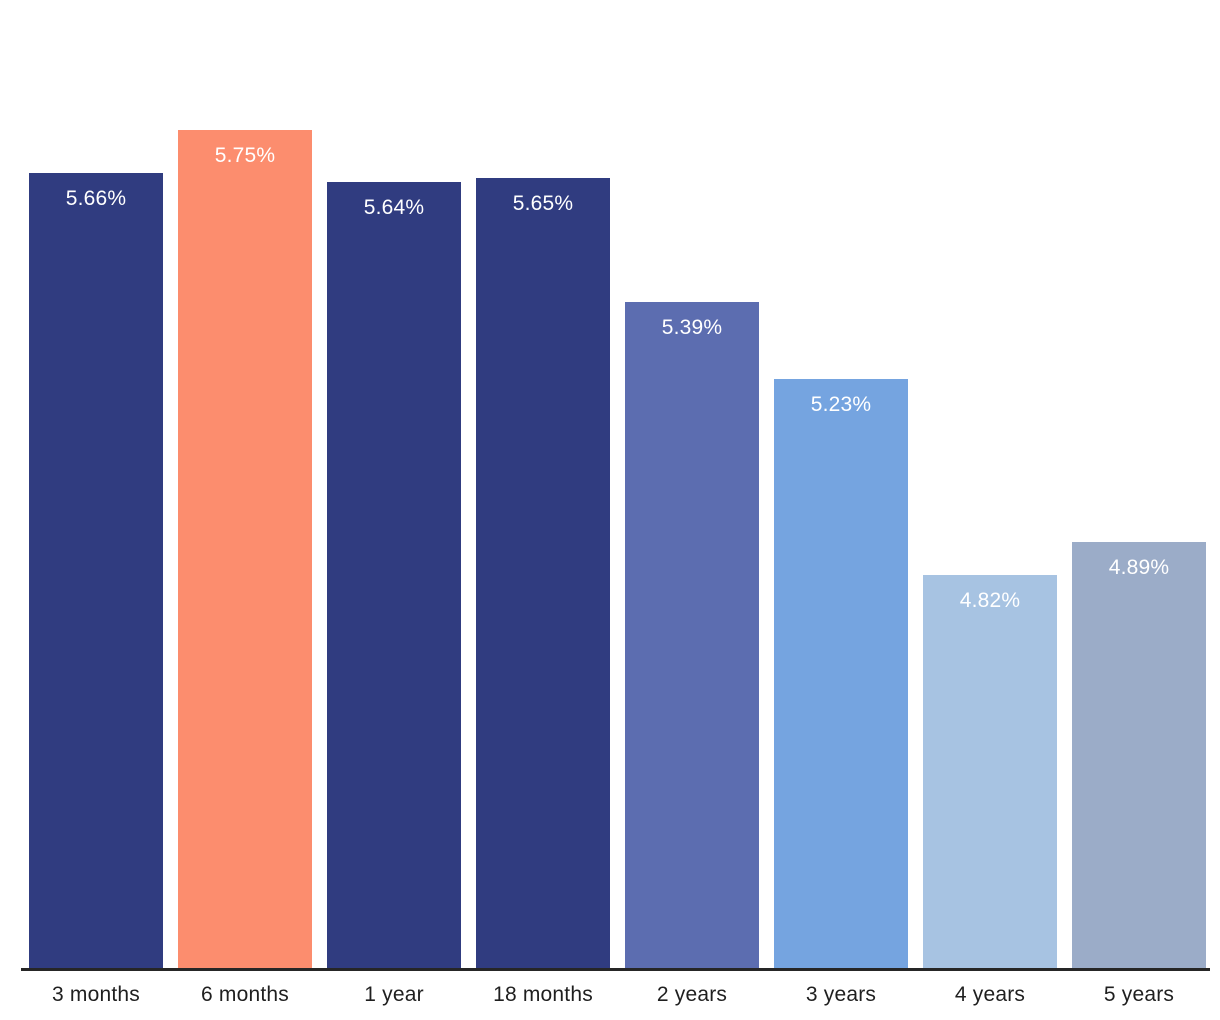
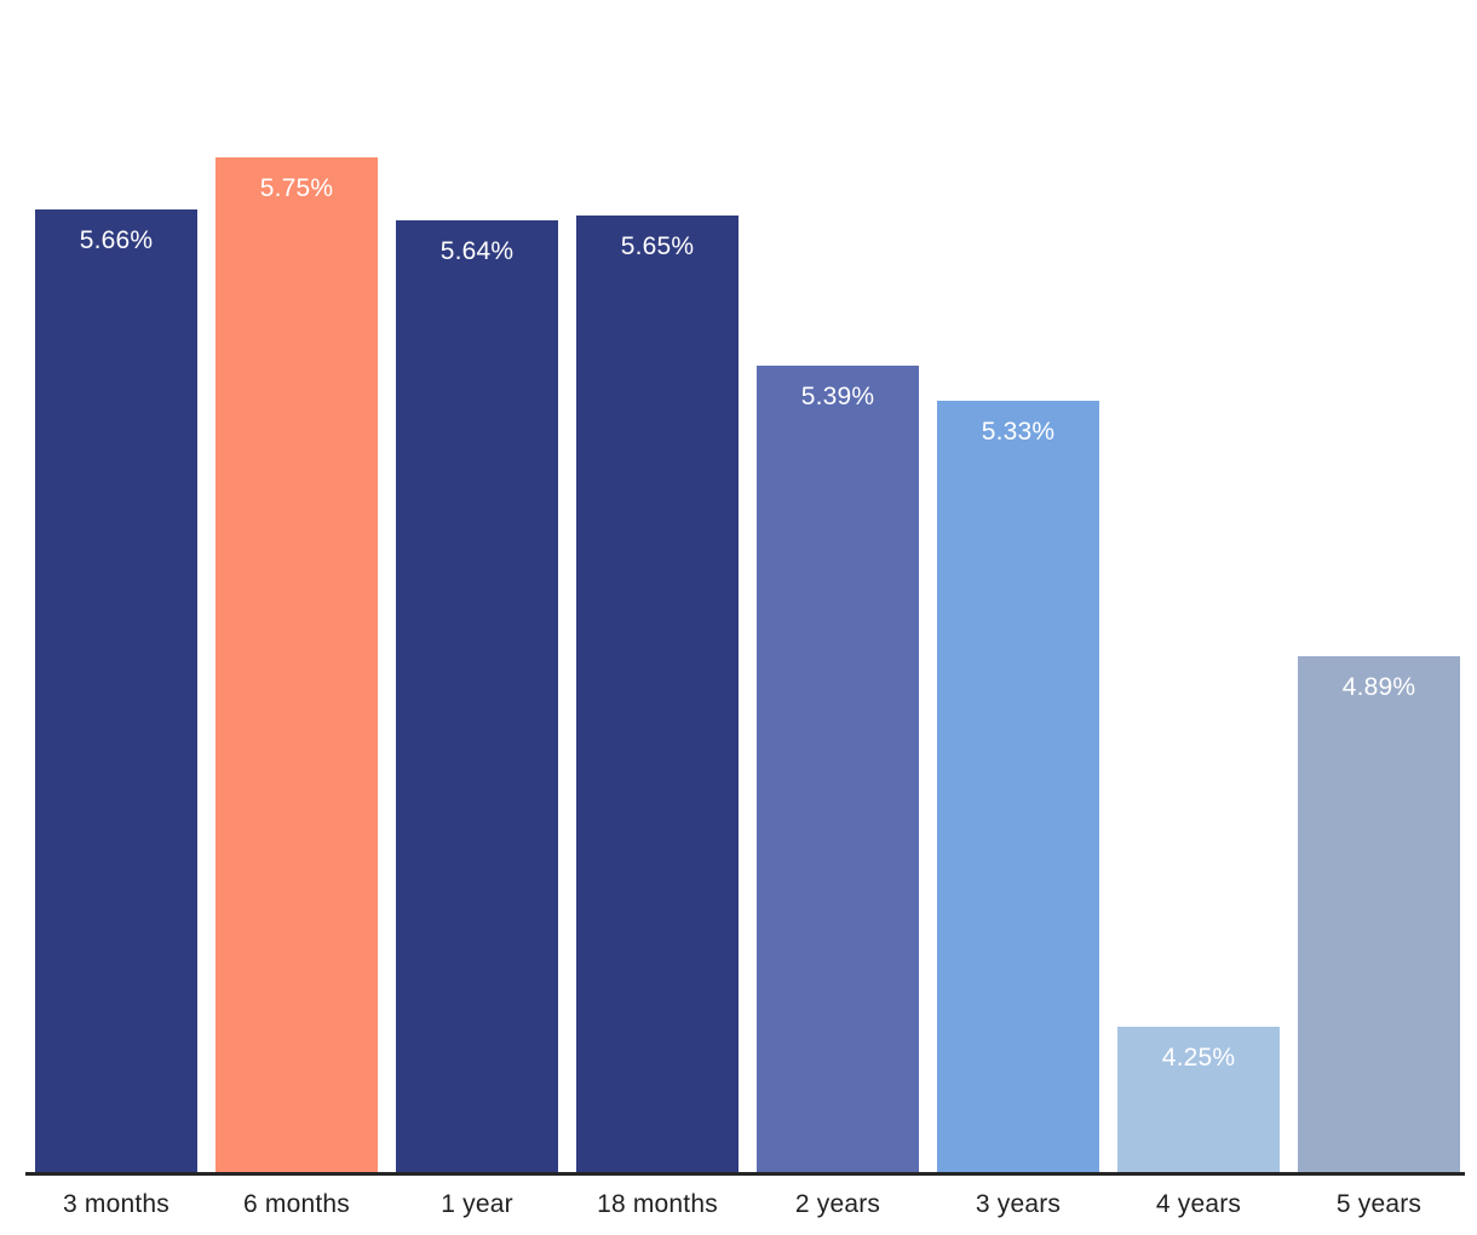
3 years: 5.23% -> 5.33%
4 years: 4.82% -> 4.25%
